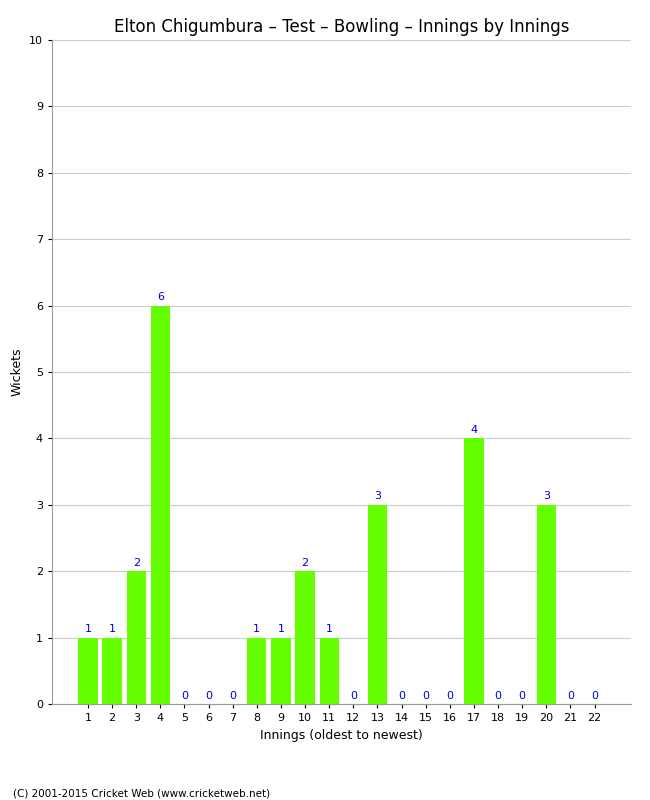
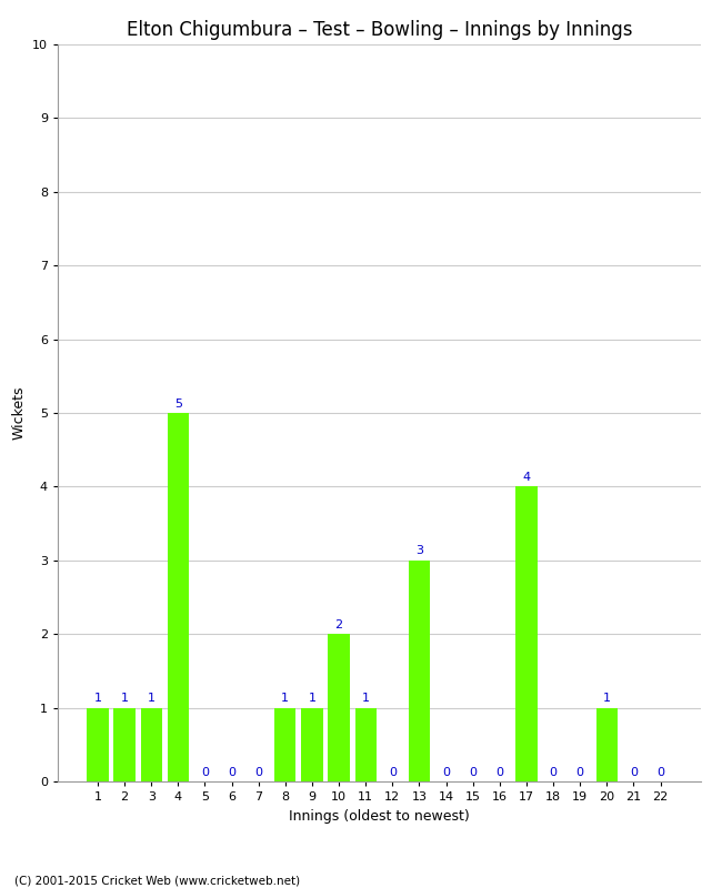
3: 2 -> 1
4: 6 -> 5
20: 3 -> 1
